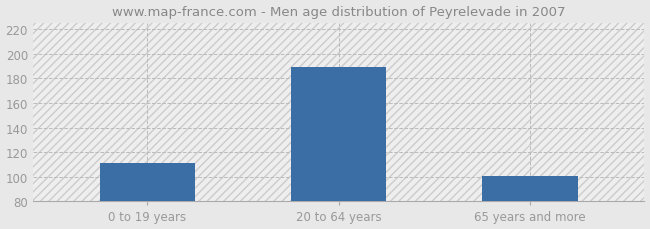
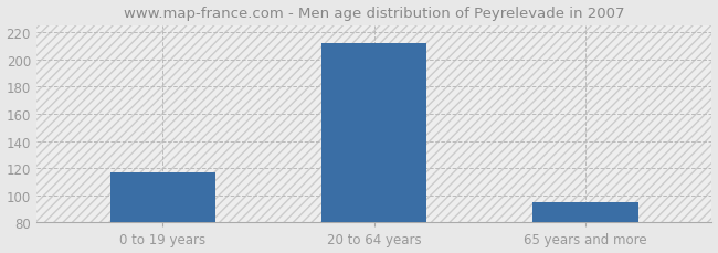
0 to 19 years: 111 -> 117
20 to 64 years: 189 -> 212
65 years and more: 101 -> 95
